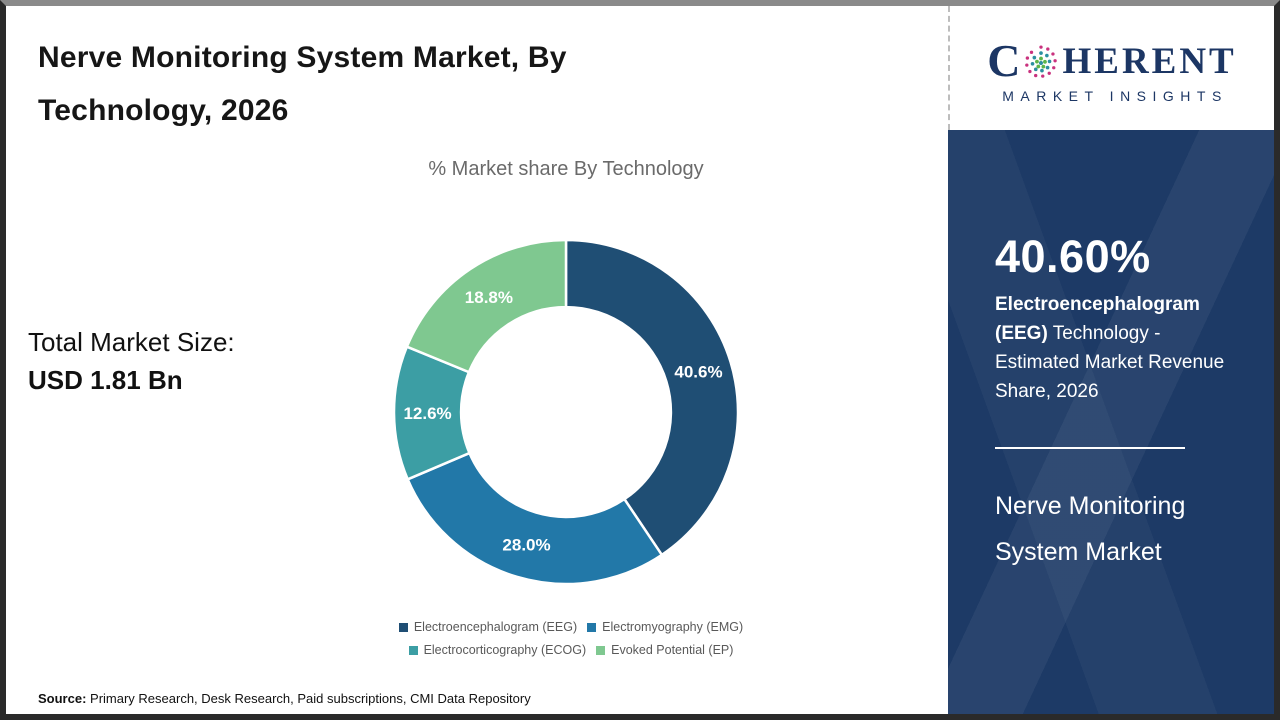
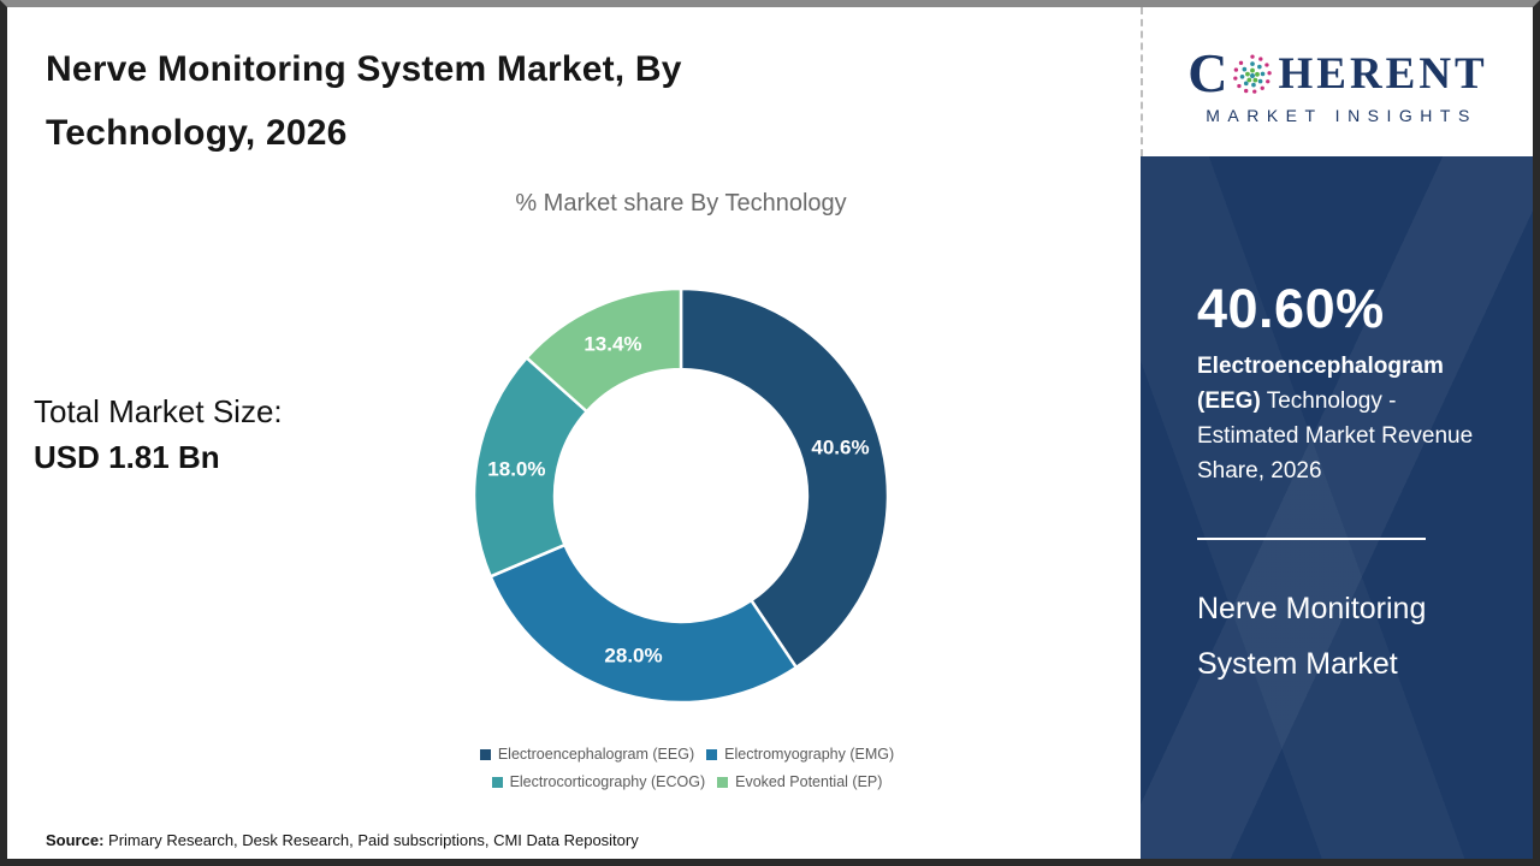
Electrocorticography (ECOG): 12.6% -> 18.0%
Evoked Potential (EP): 18.8% -> 13.4%
